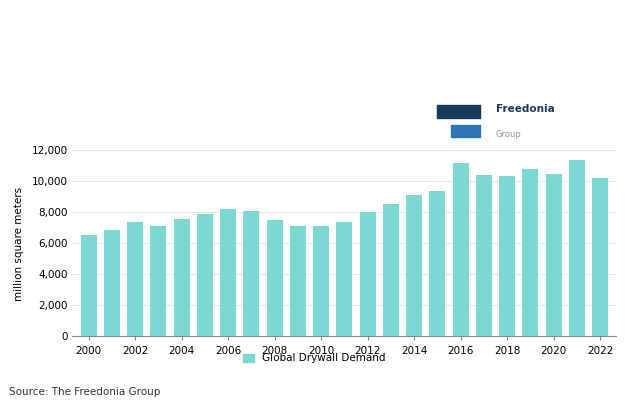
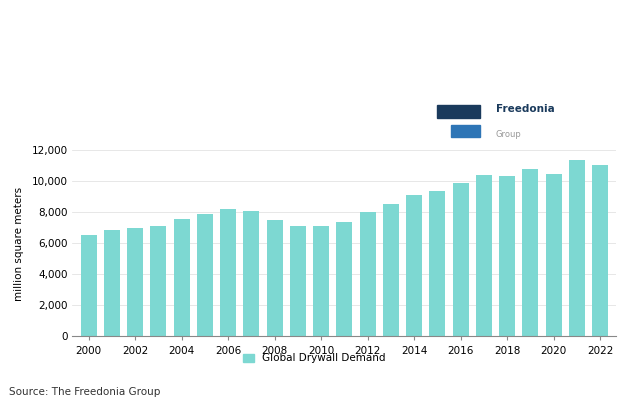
2002: 7,400 -> 7,000
2016: 11,200 -> 9,900
2022: 10,200 -> 11,000
